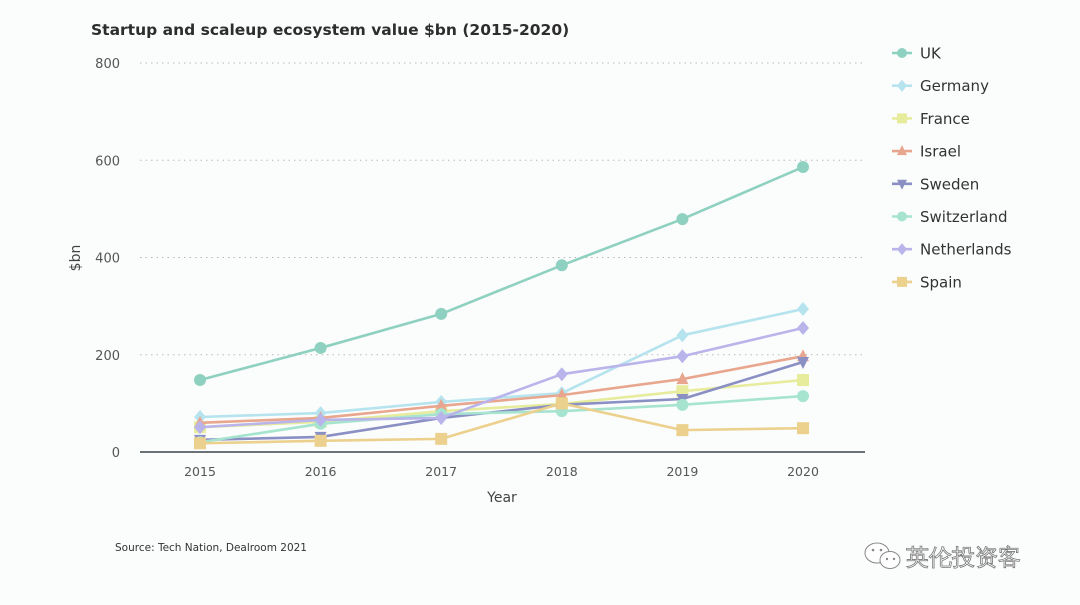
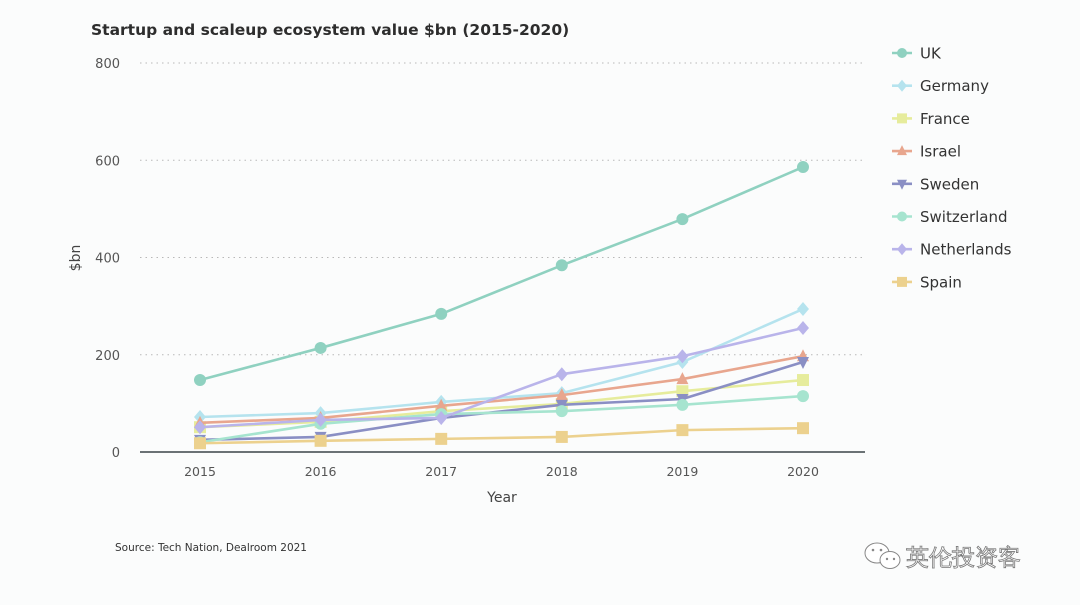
Spain/2018: 100 -> 30
Germany/2019: 240 -> 180
